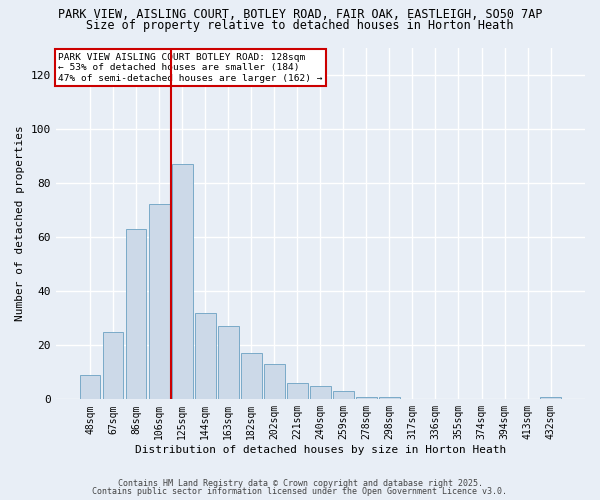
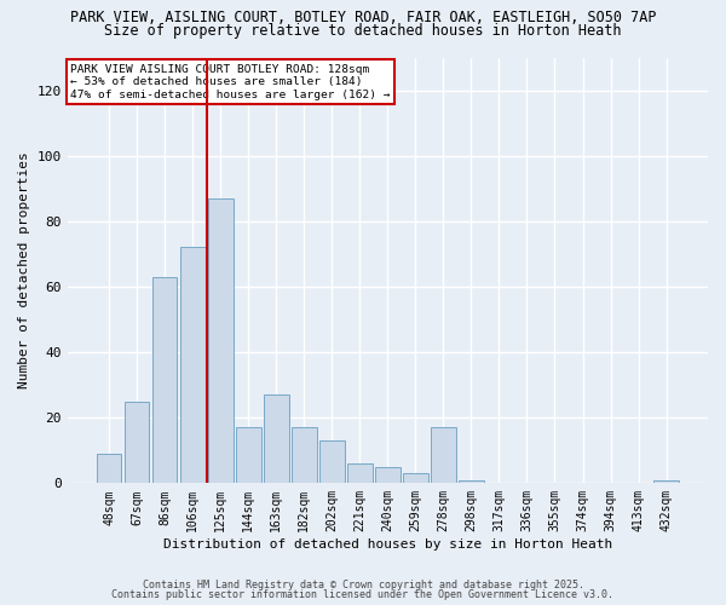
144sqm: 32 -> 17
278sqm: 1 -> 17
